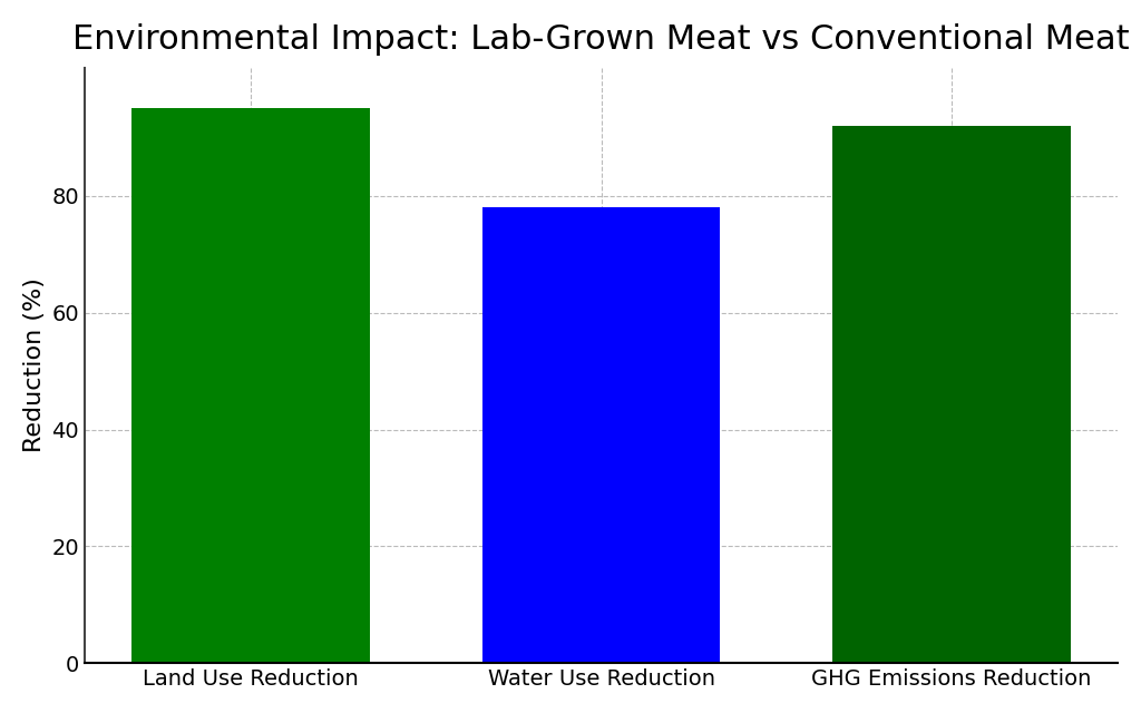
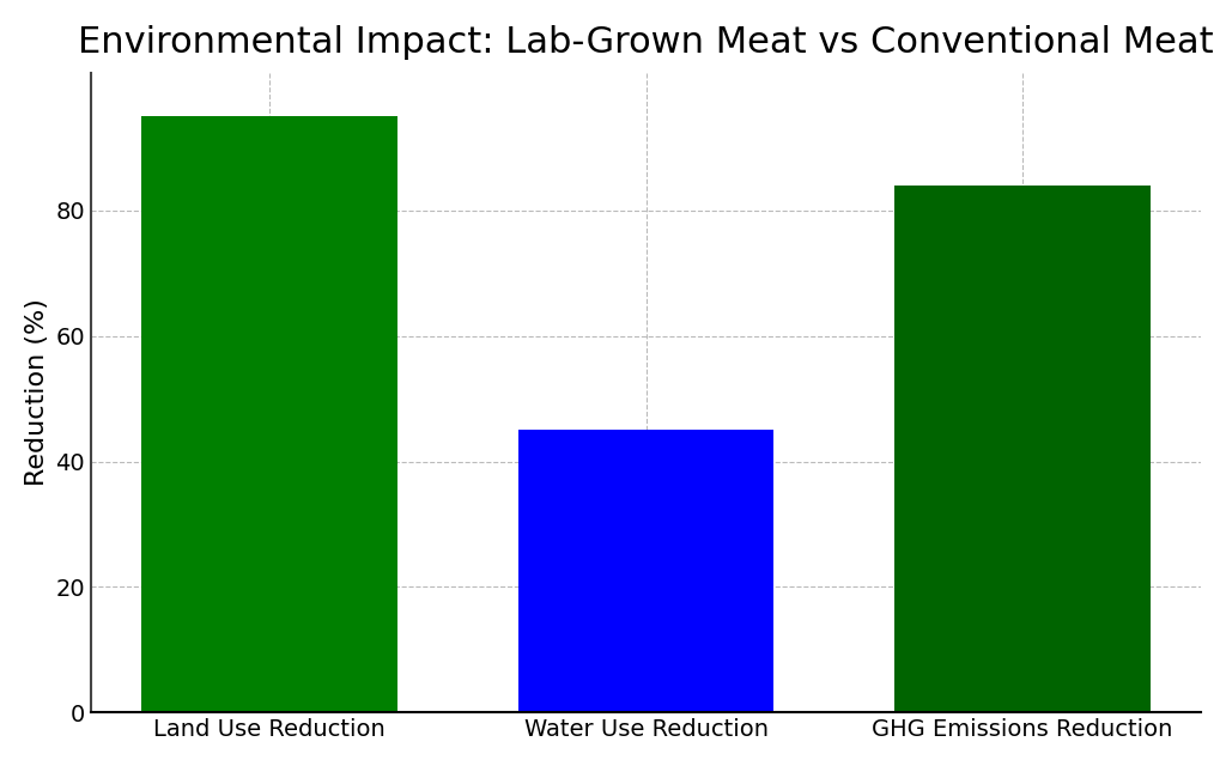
Water Use Reduction: 78 -> 45
GHG Emissions Reduction: 92 -> 84
